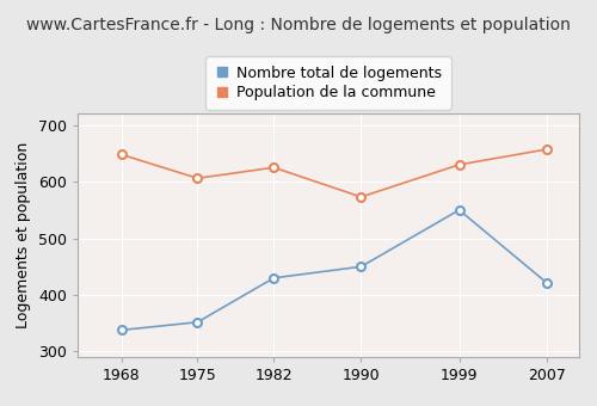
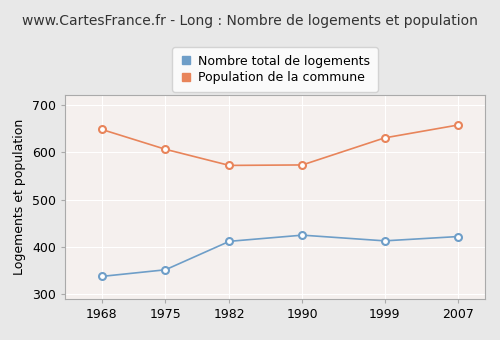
Nombre total de logements/1982: 430 -> 412
Population de la commune/1982: 625 -> 572
Nombre total de logements/1990: 450 -> 425
Nombre total de logements/1999: 550 -> 413
